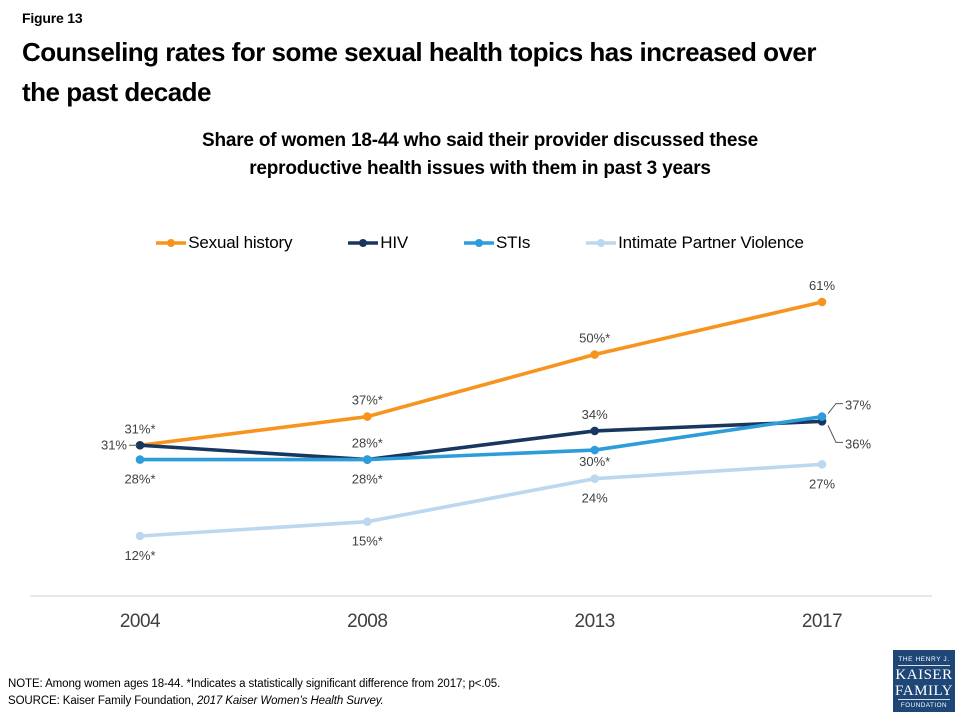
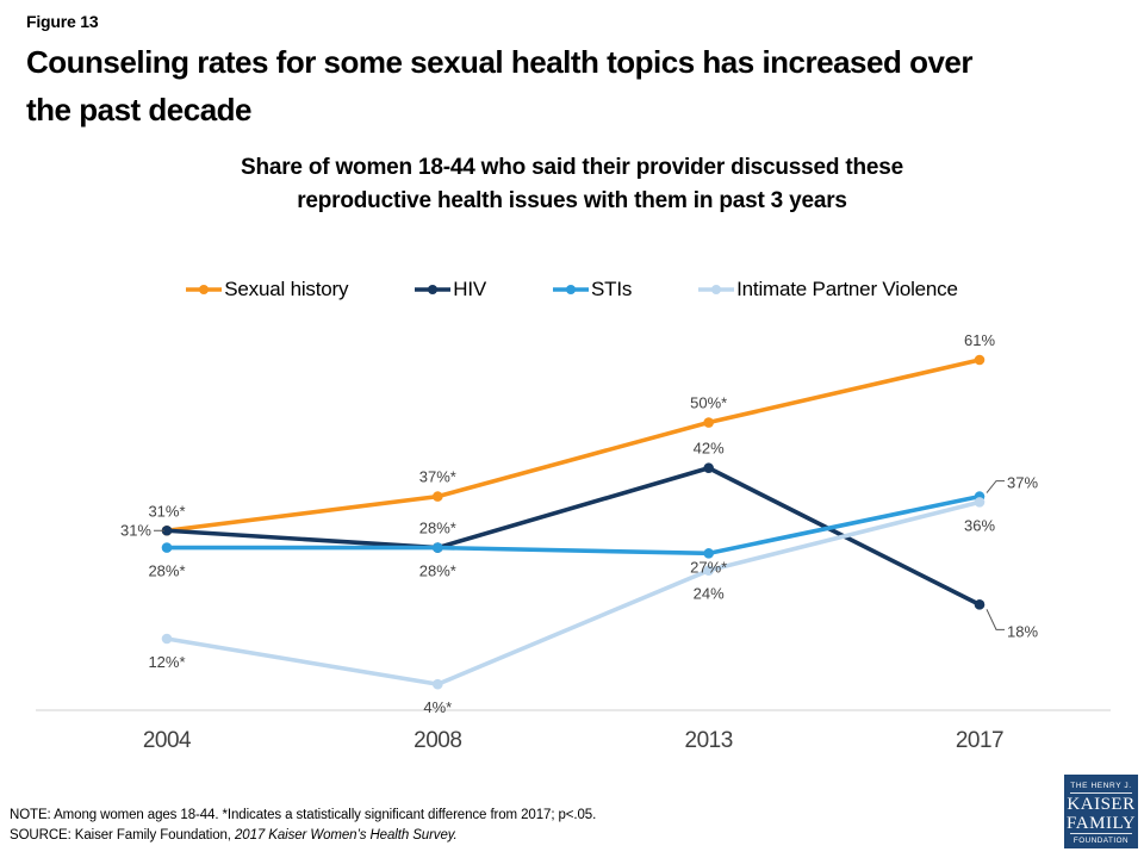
Intimate Partner Violence/2008: 15 -> 4
HIV/2013: 34% -> 42%
STIs/2013: 30 -> 27
HIV/2017: 36% -> 18%
Intimate Partner Violence/2017: 27% -> 36%
